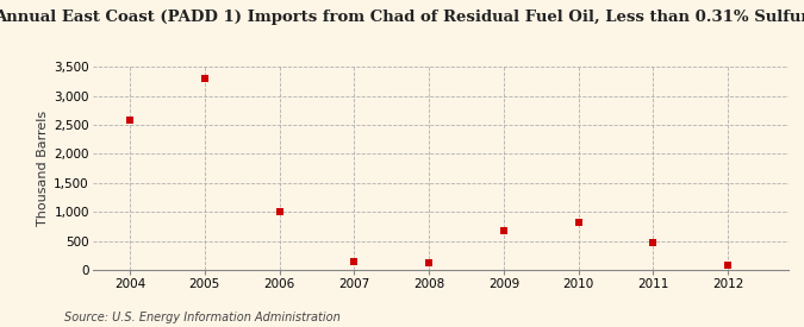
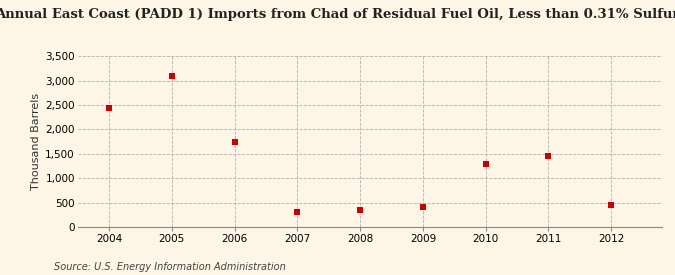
2004: 2,580 -> 2,450
2005: 3,300 -> 3,100
2006: 1,000 -> 1,750
2007: 150 -> 300
2008: 120 -> 350
2009: 670 -> 400
2010: 820 -> 1,300
2011: 460 -> 1,450
2012: 70 -> 450
